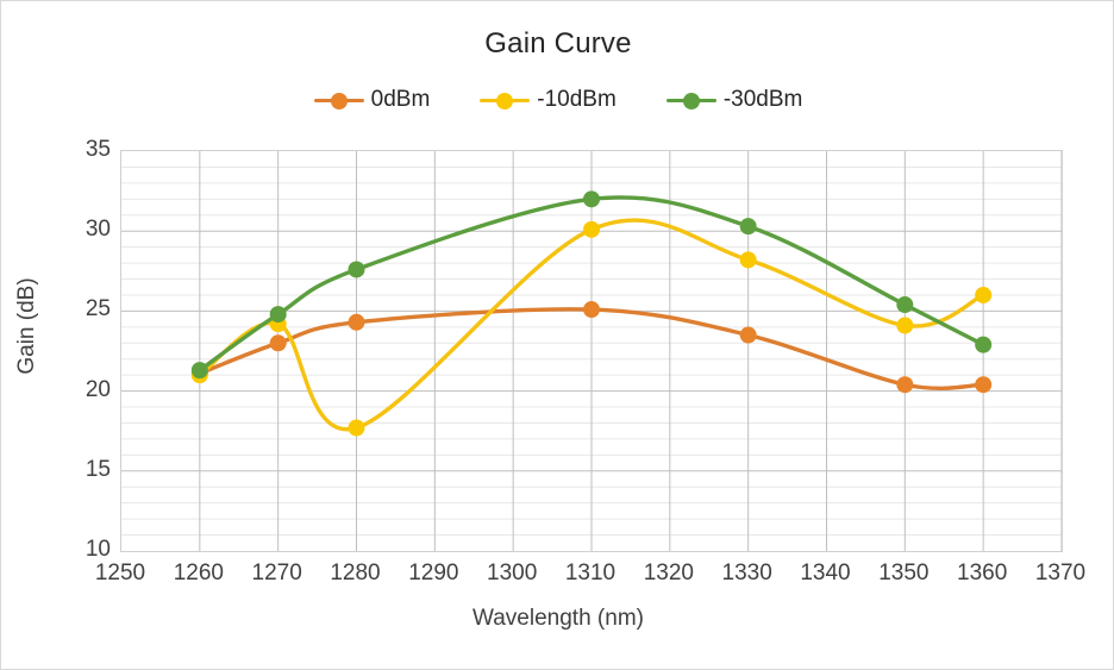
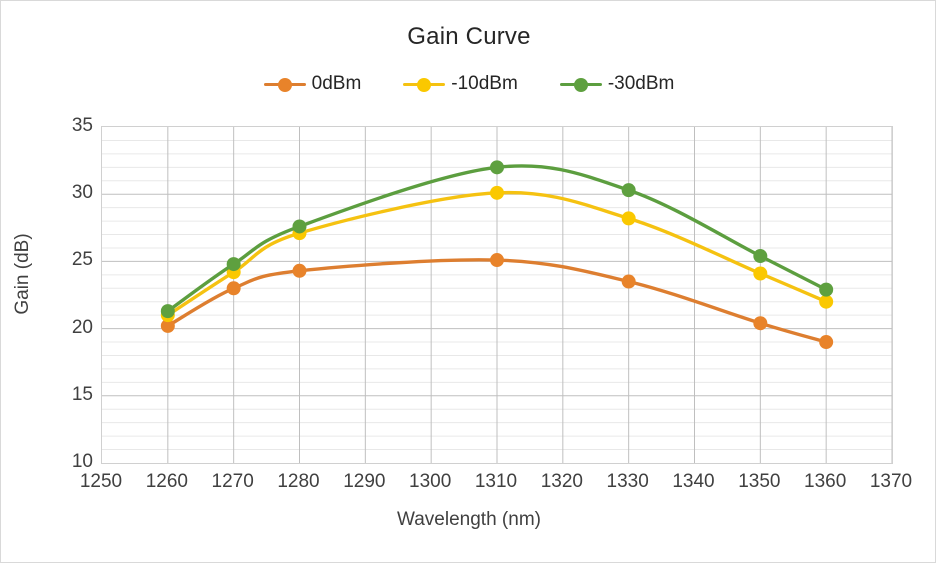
0dBm/1260: 21.1 -> 20.2
-10dBm/1280: 17.7 -> 27.1
0dBm/1360: 20.4 -> 19.0
-10dBm/1360: 26.0 -> 22.0
